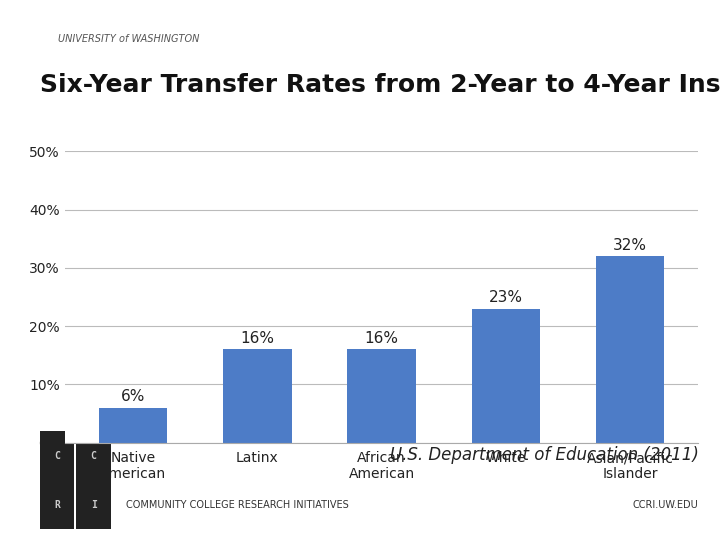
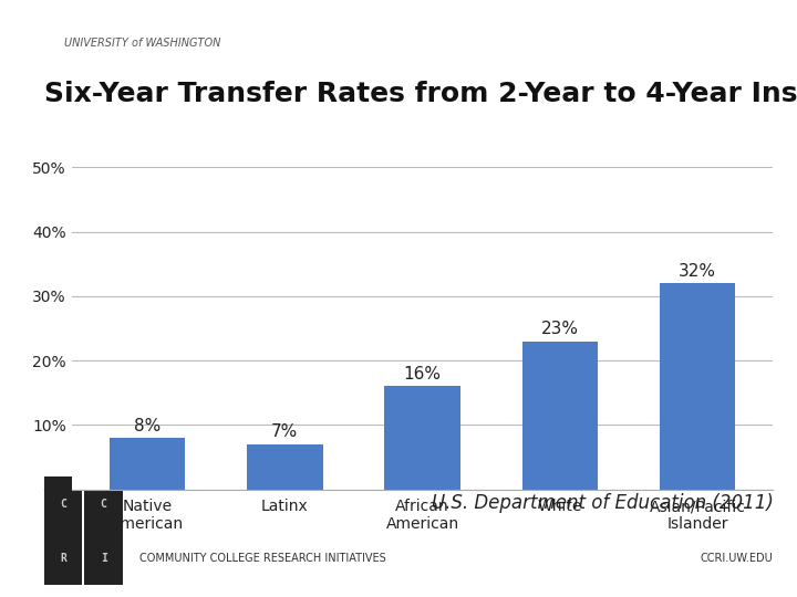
Native American: 6% -> 8%
Latinx: 16% -> 7%
